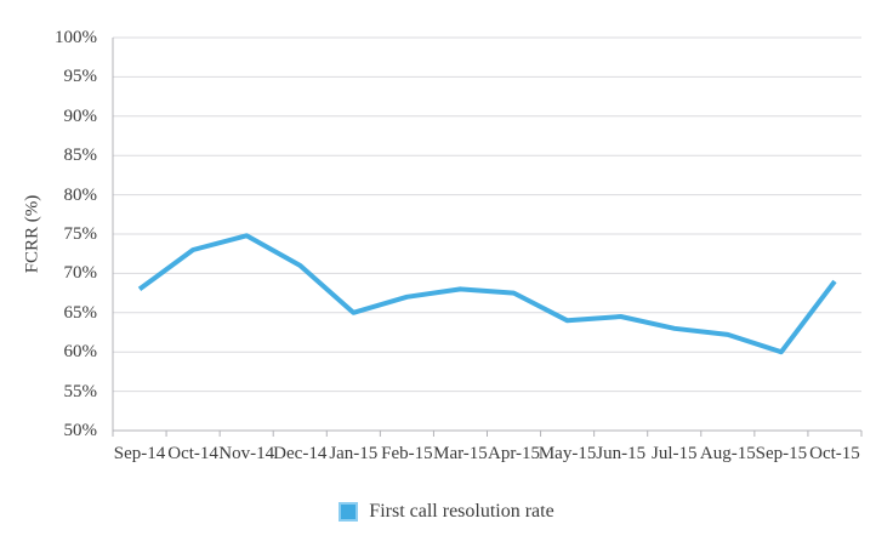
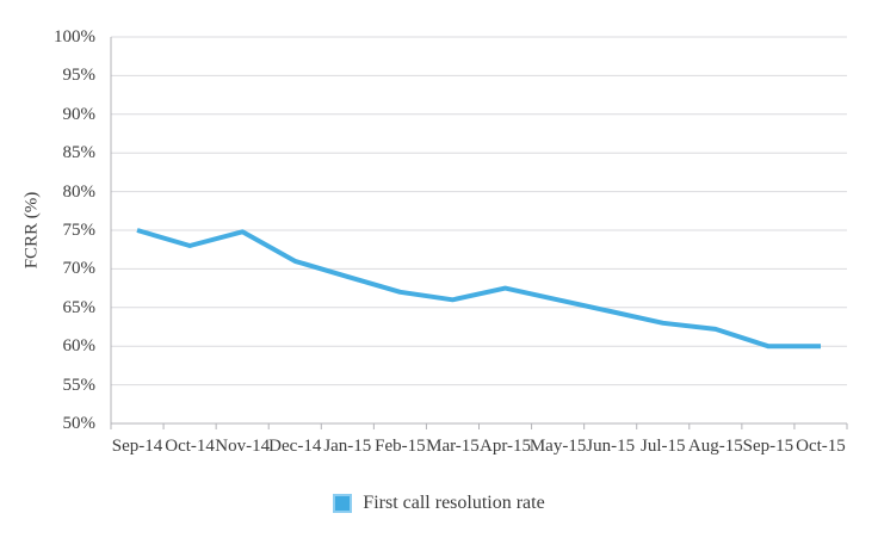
Sep-14: 68% -> 75%
Jan-15: 65% -> 69%
Mar-15: 68% -> 66%
May-15: 64% -> 66%
Oct-15: 69% -> 60%
